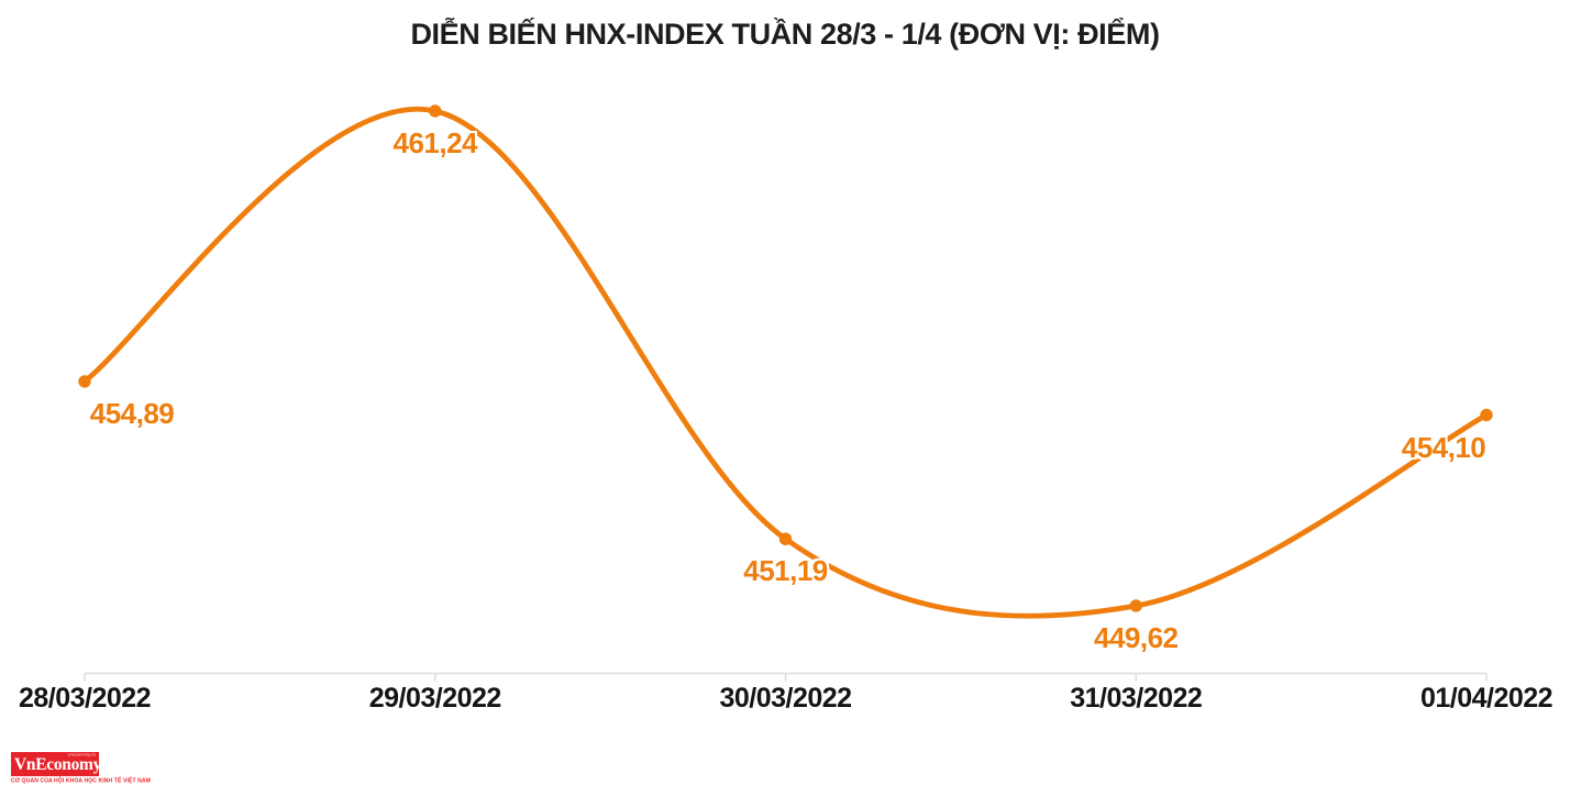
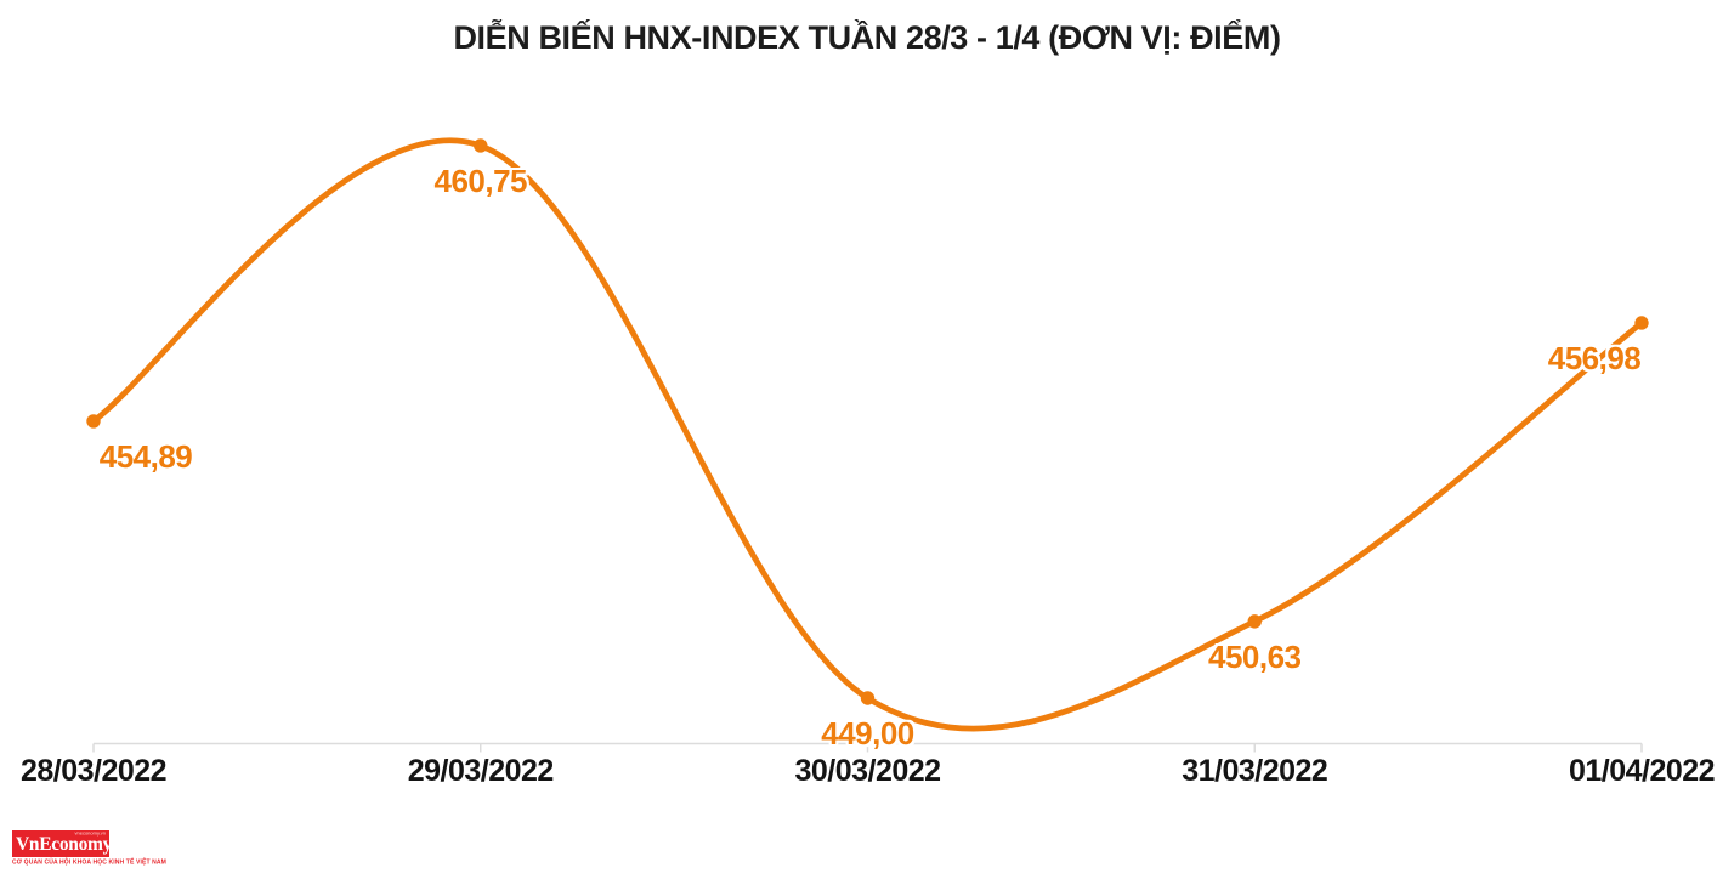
29/03/2022: 461,24 -> 460,75
30/03/2022: 451,19 -> 449,00
31/03/2022: 449,62 -> 450,63
01/04/2022: 454,10 -> 456,98
